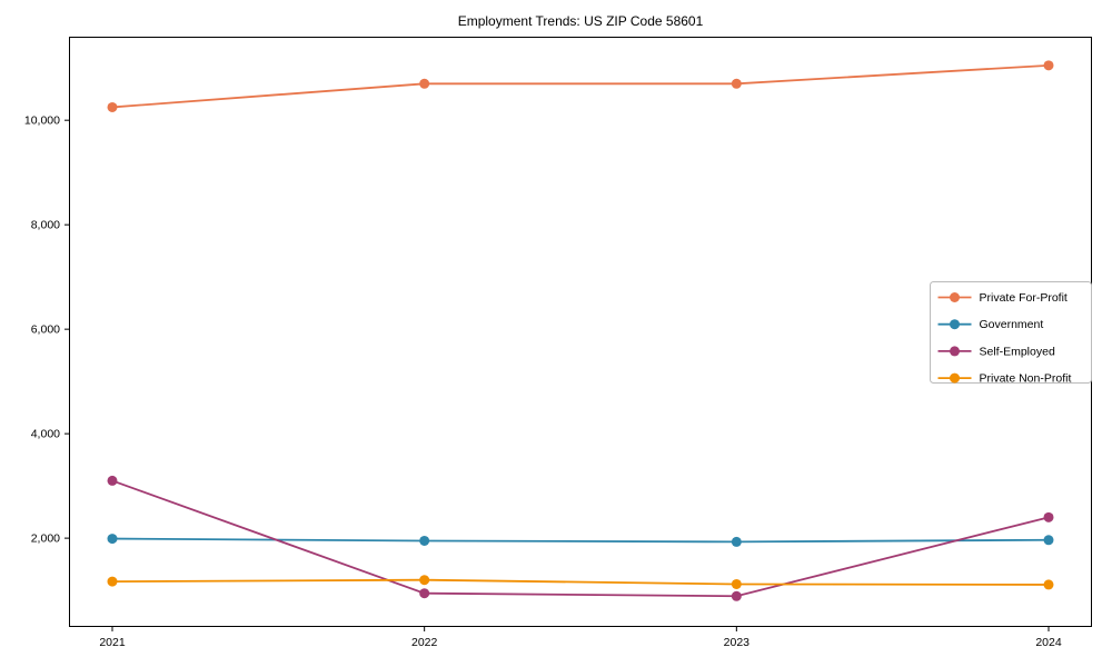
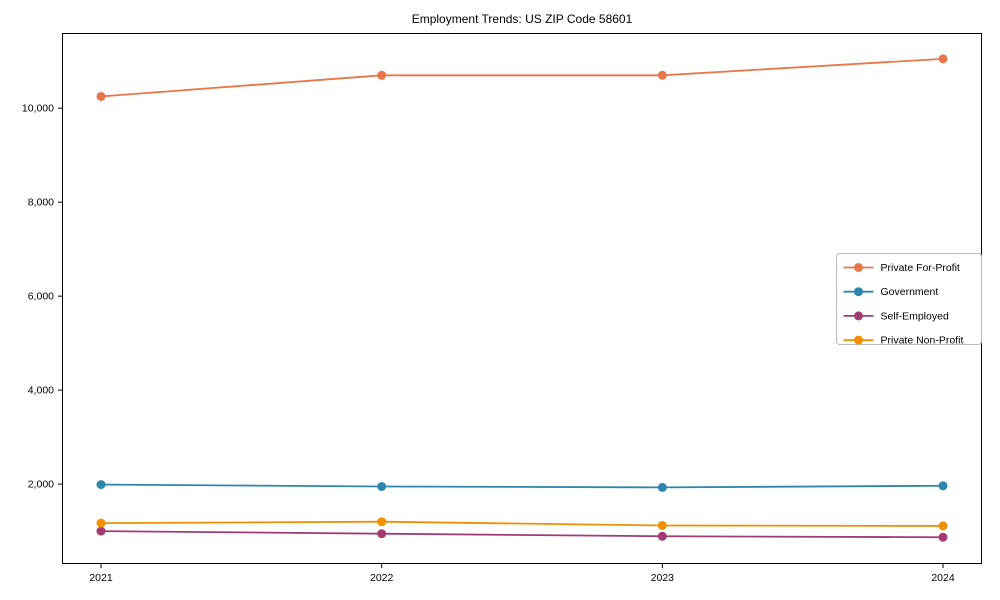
Self-Employed/2021: 3100 -> 1000
Self-Employed/2024: 2400 -> 900
